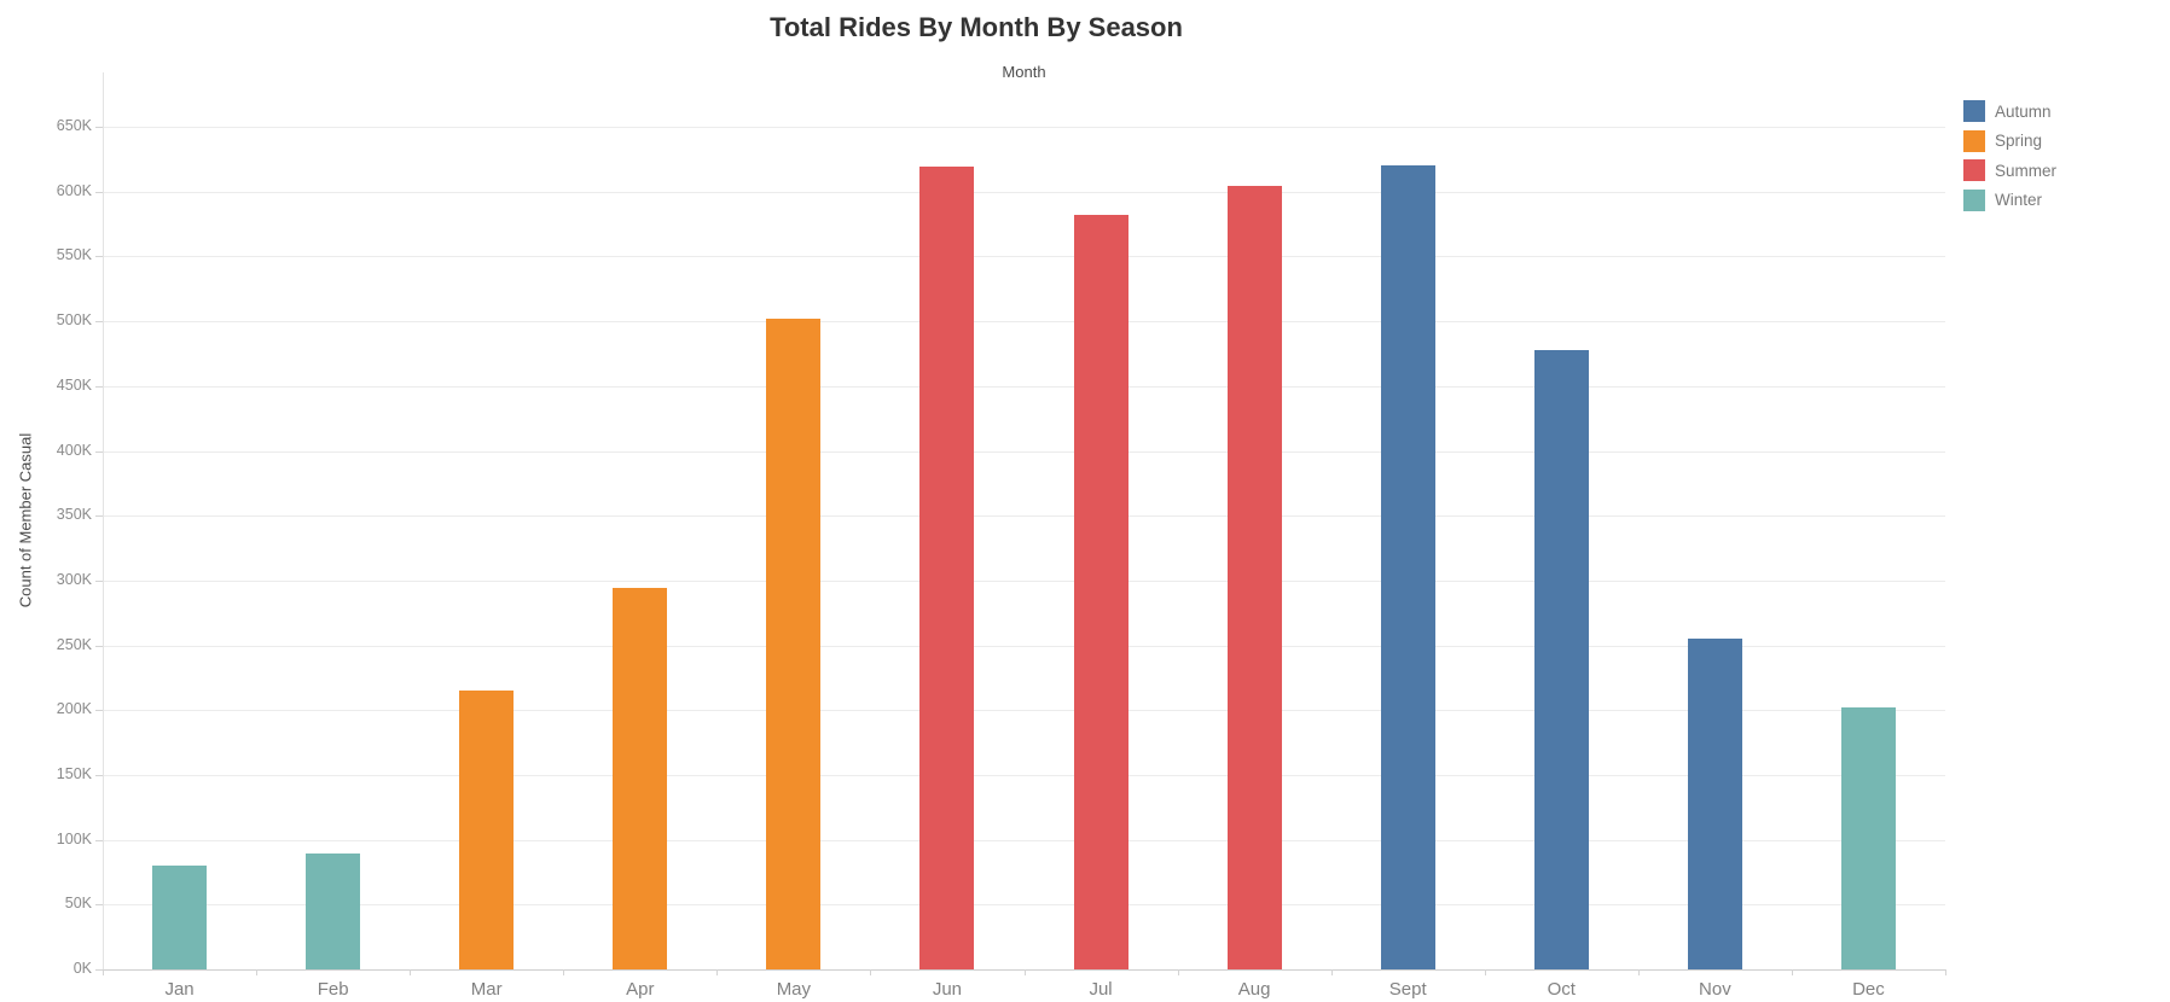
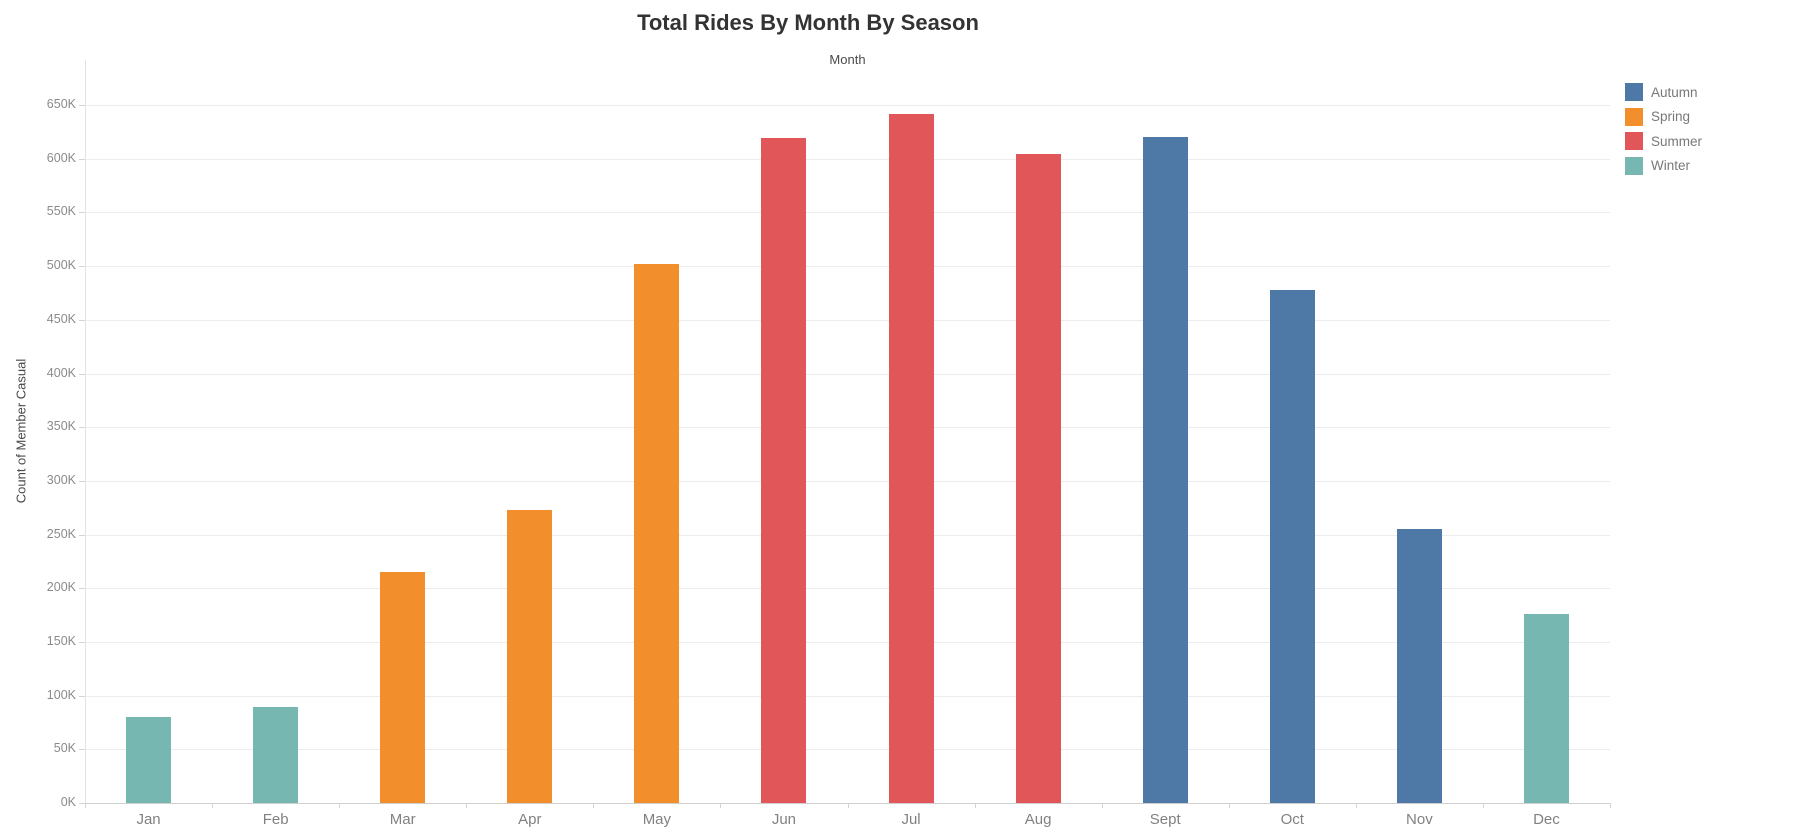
Apr: 294K -> 273K
Jul: 582K -> 642K
Dec: 202K -> 176K
